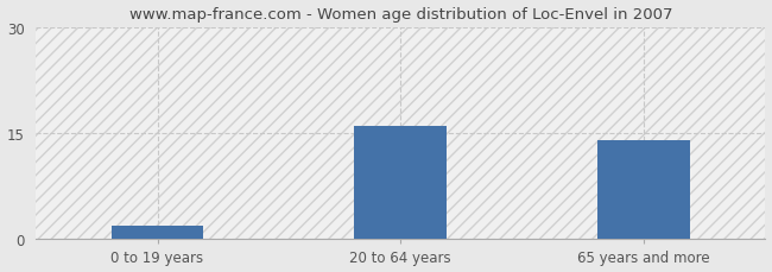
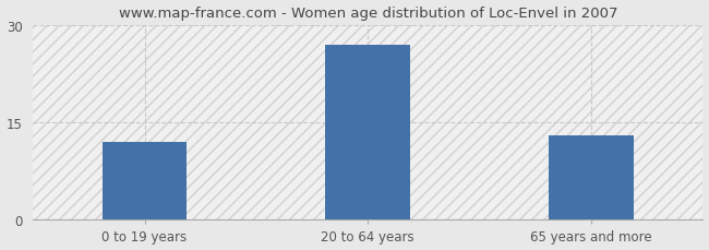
0 to 19 years: 2 -> 12
20 to 64 years: 16 -> 27
65 years and more: 14 -> 13
